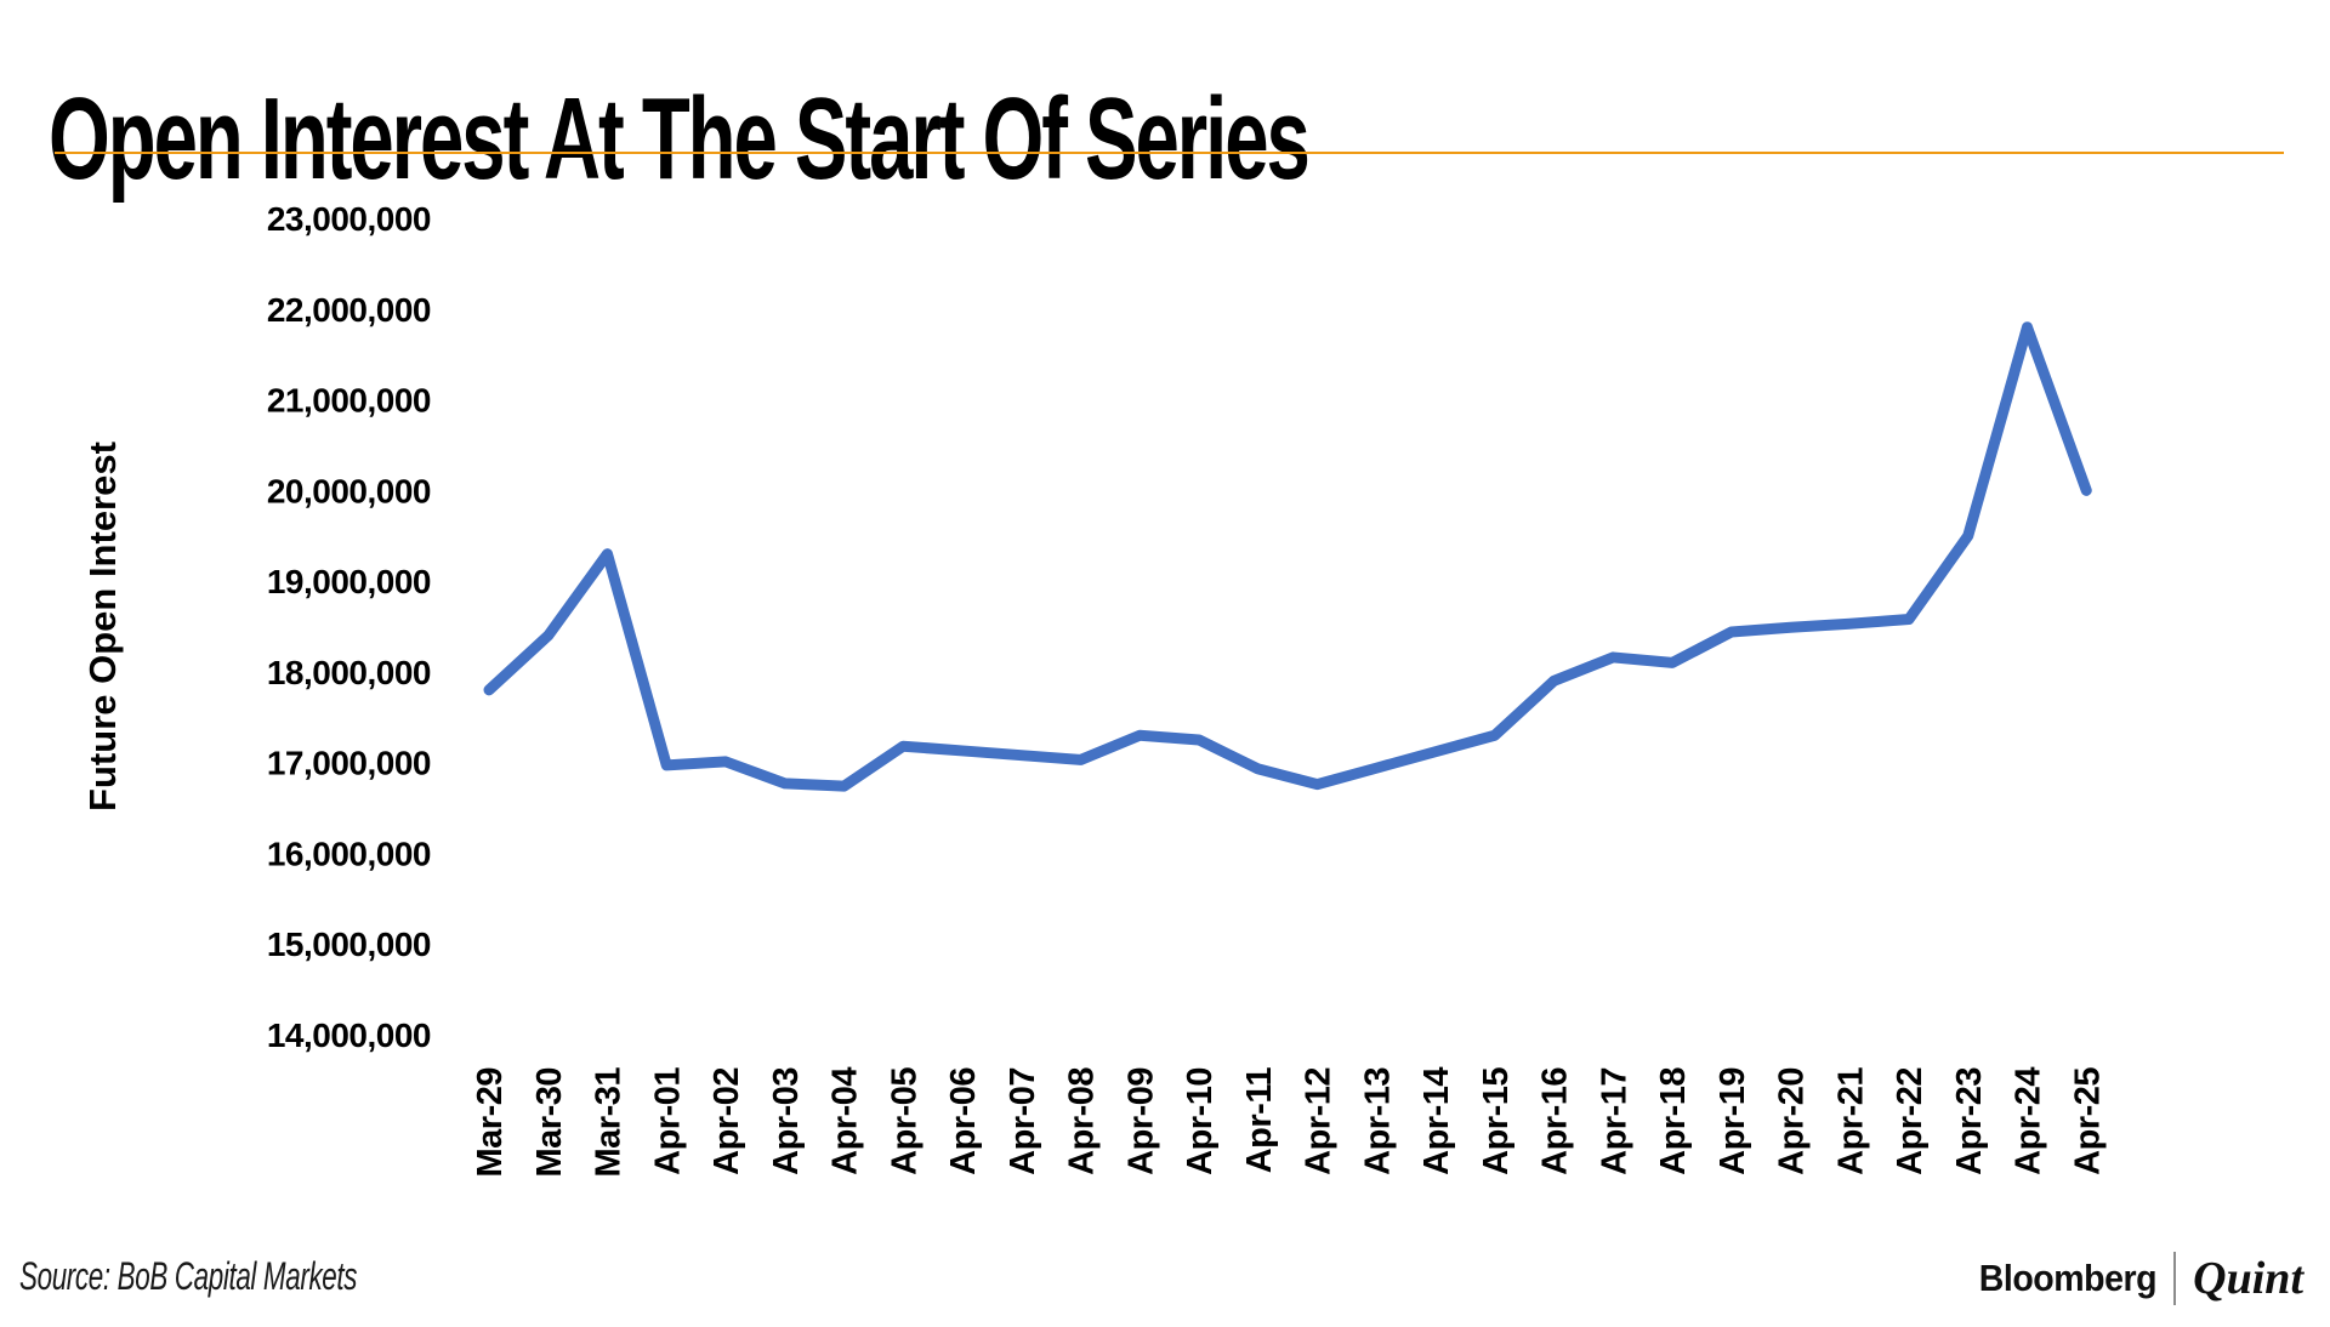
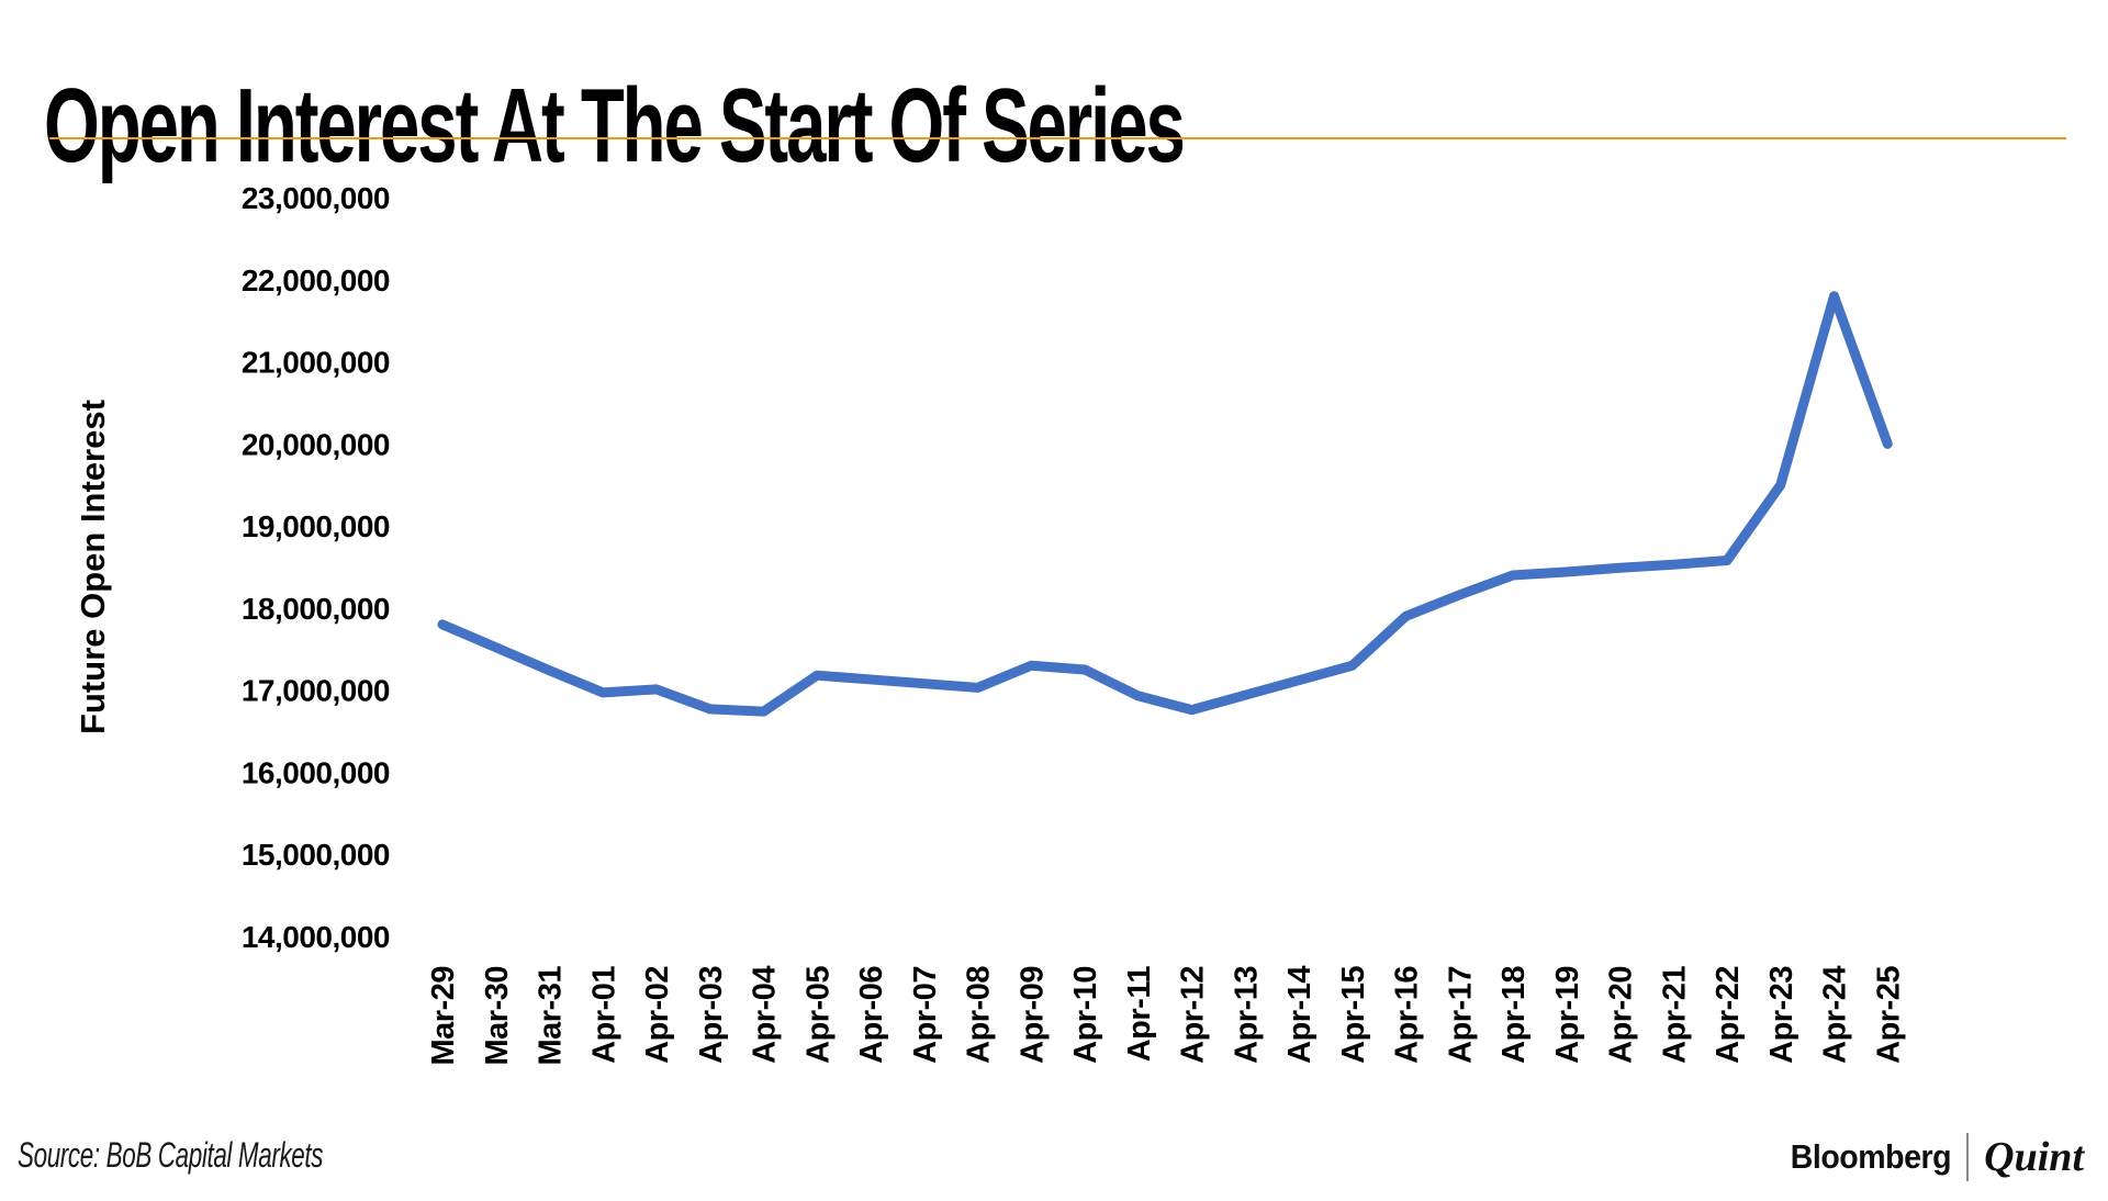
Mar-30: 18400000 -> 17500000
Mar-31: 19300000 -> 17200000
Apr-18: 18100000 -> 18400000
